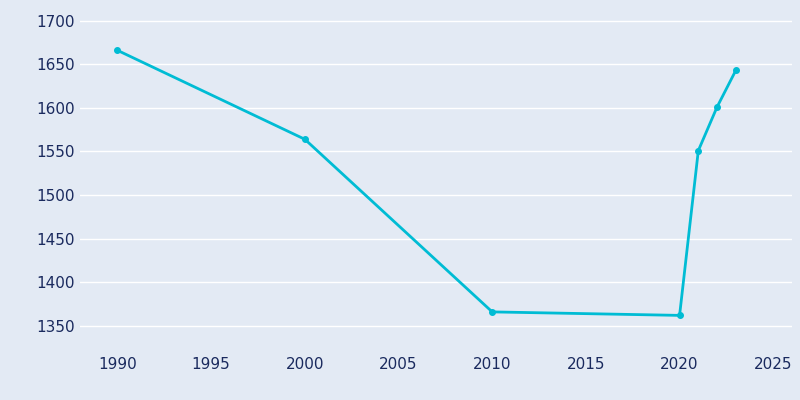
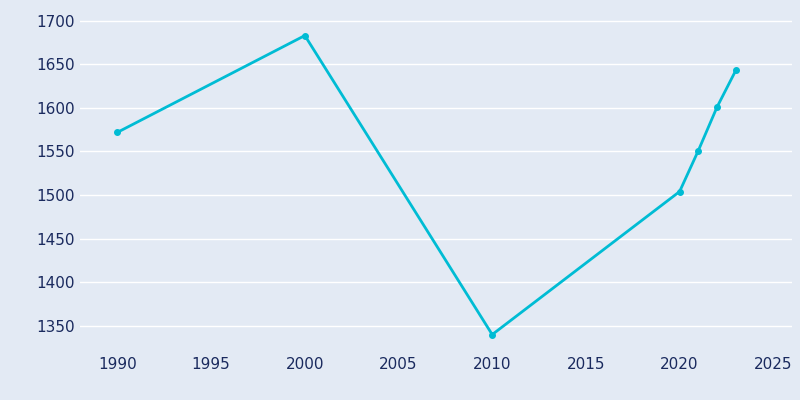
1990: 1666 -> 1572
2000: 1564 -> 1683
2010: 1366 -> 1340
2020: 1362 -> 1504
